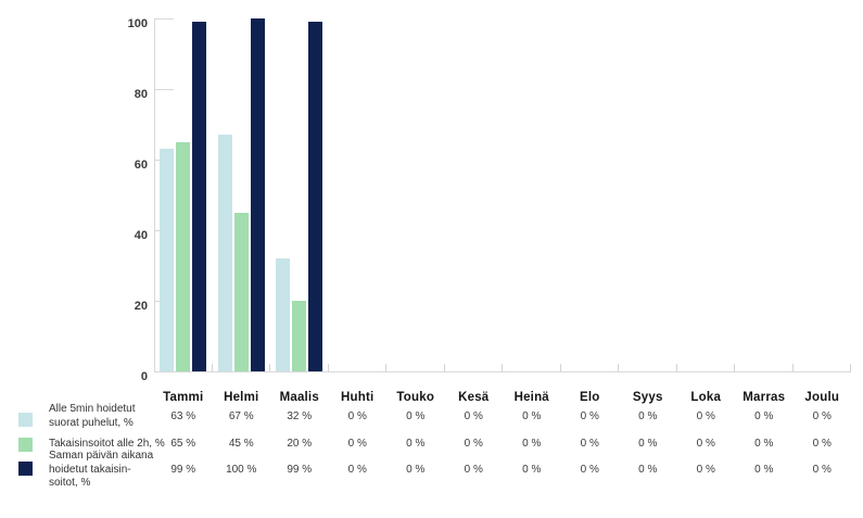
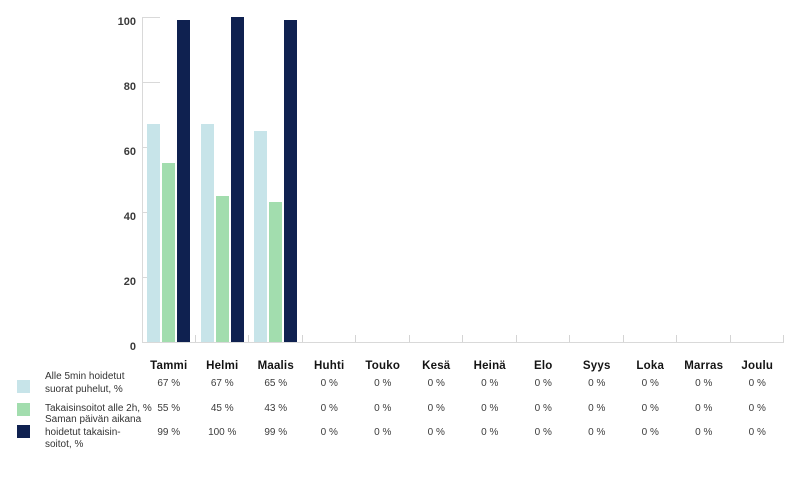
Alle 5min hoidetut suorat puhelut, %/Tammi: 63 -> 67
Takaisinsoitot alle 2h, %/Tammi: 65 -> 55
Alle 5min hoidetut suorat puhelut, %/Maalis: 32 -> 65
Takaisinsoitot alle 2h, %/Maalis: 20 -> 43
